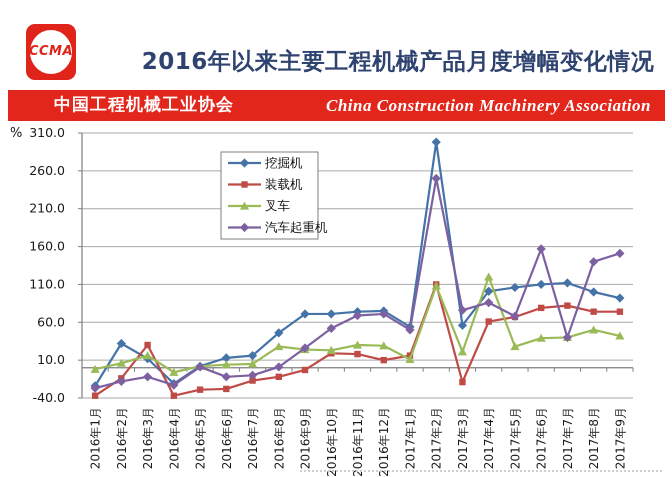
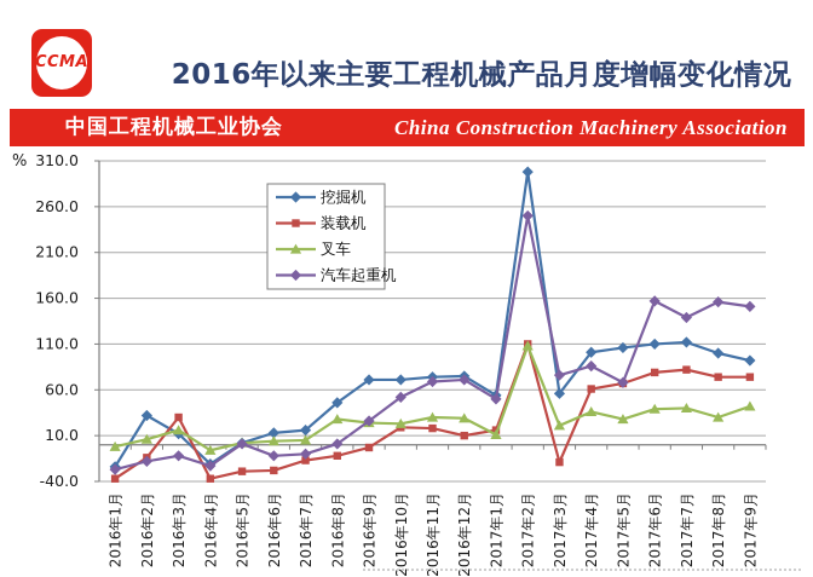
叉车/2017年4月: 120 -> 40
汽车起重机/2017年7月: 40 -> 140
叉车/2017年8月: 50 -> 30
汽车起重机/2017年8月: 140 -> 160
